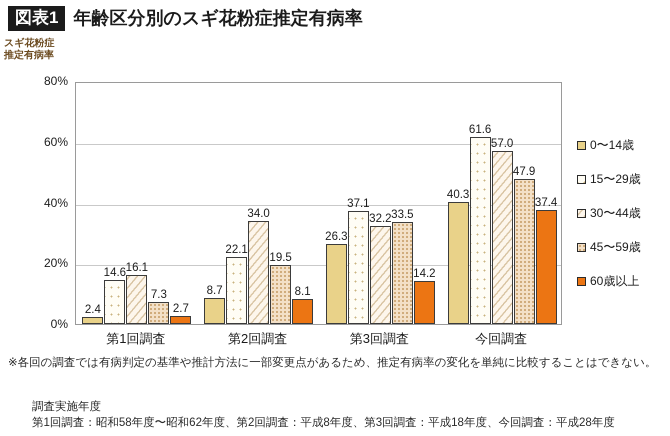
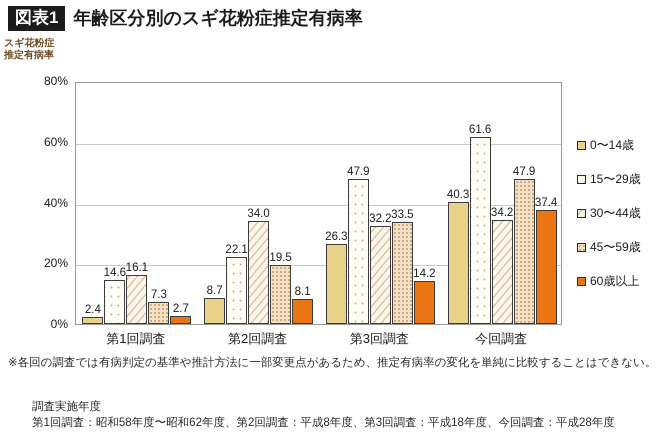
15〜29歳/第3回調査: 37.1 -> 47.9
30〜44歳/今回調査: 57.0 -> 34.2
